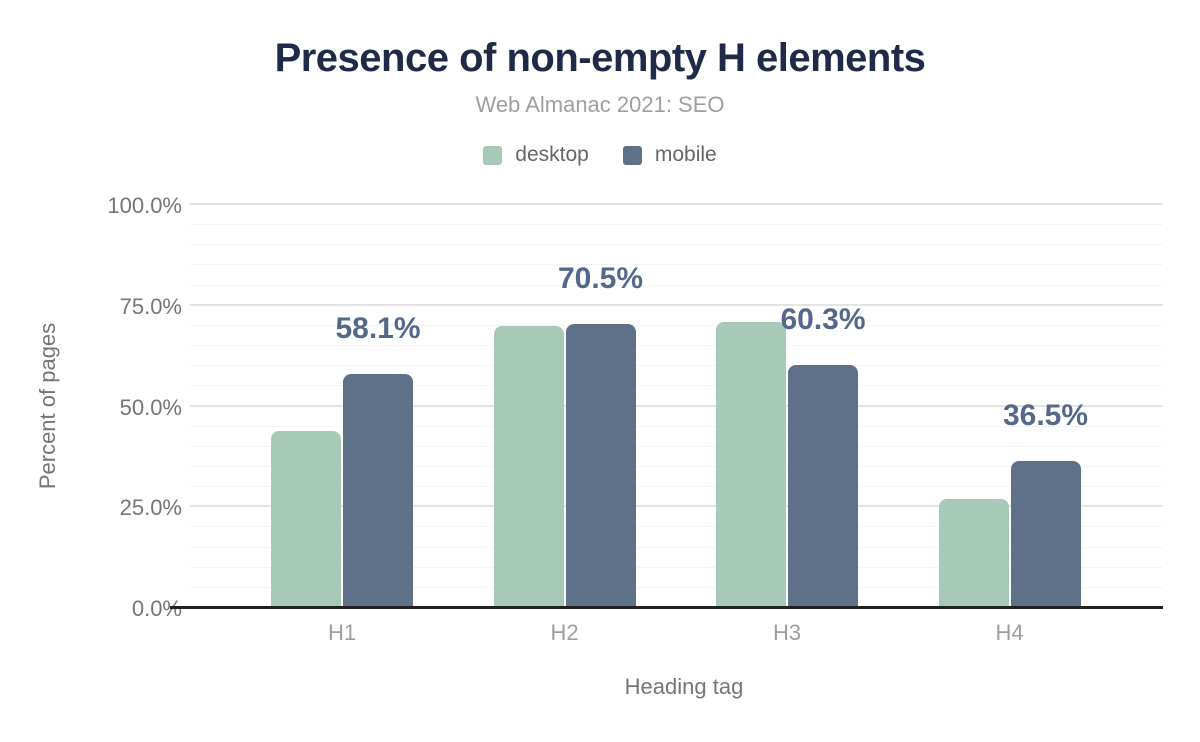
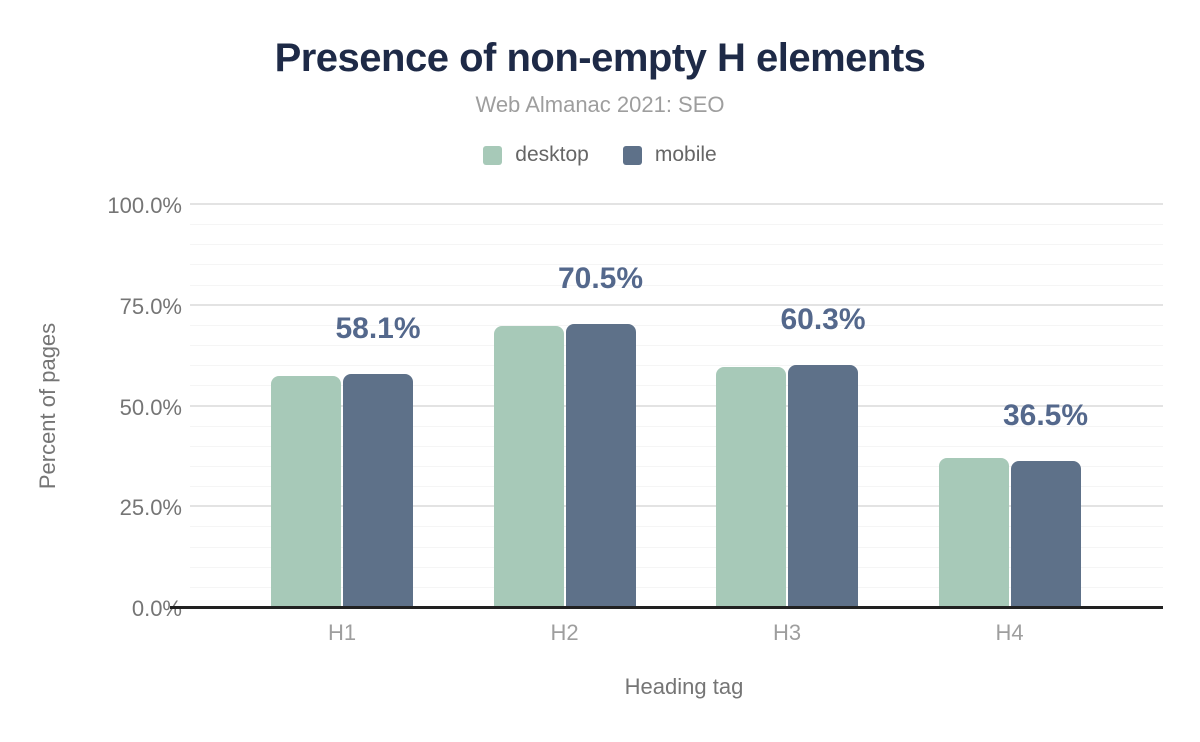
desktop/H1: 44% -> 58%
desktop/H3: 71% -> 60%
desktop/H4: 27% -> 37%
